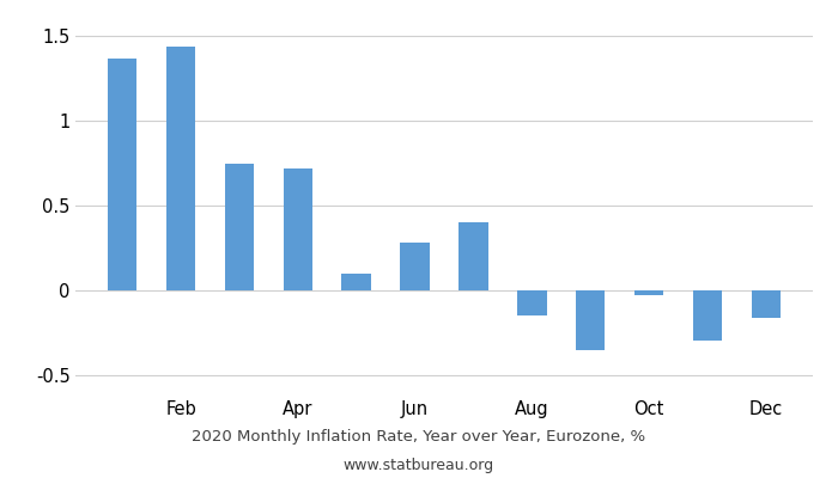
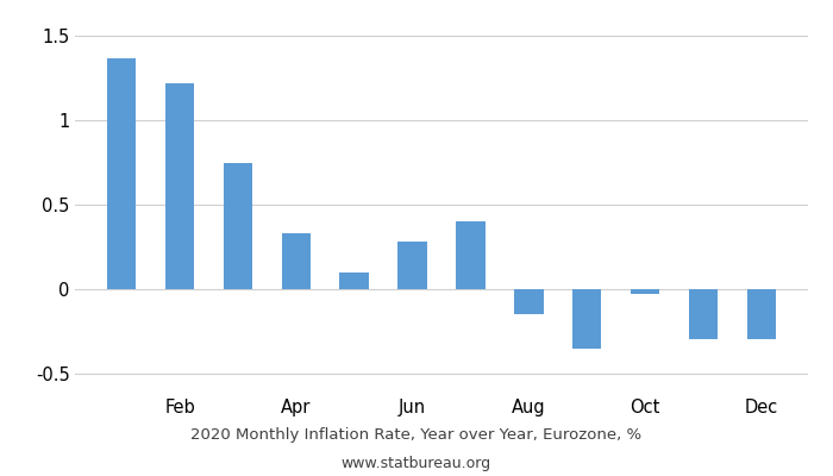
Feb: 1.44 -> 1.22
Apr: 0.72 -> 0.33
Dec: -0.16 -> -0.30
